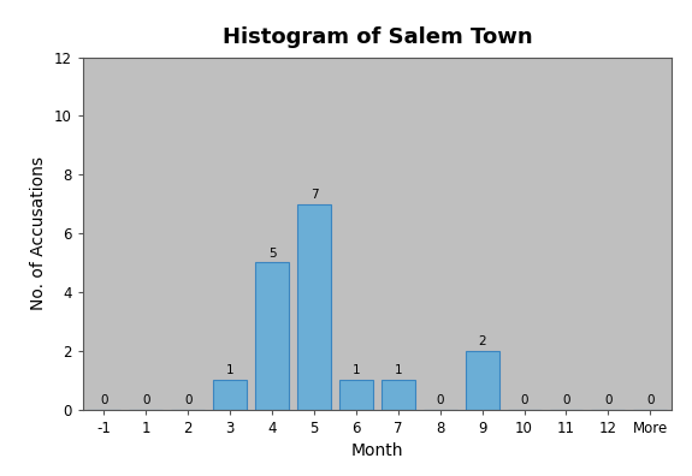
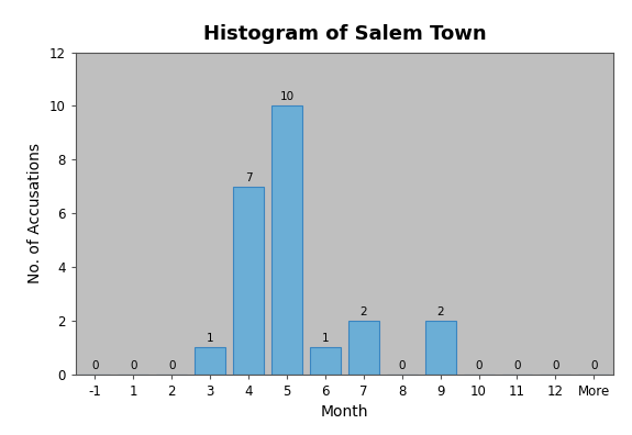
4: 5 -> 7
5: 7 -> 10
7: 1 -> 2
